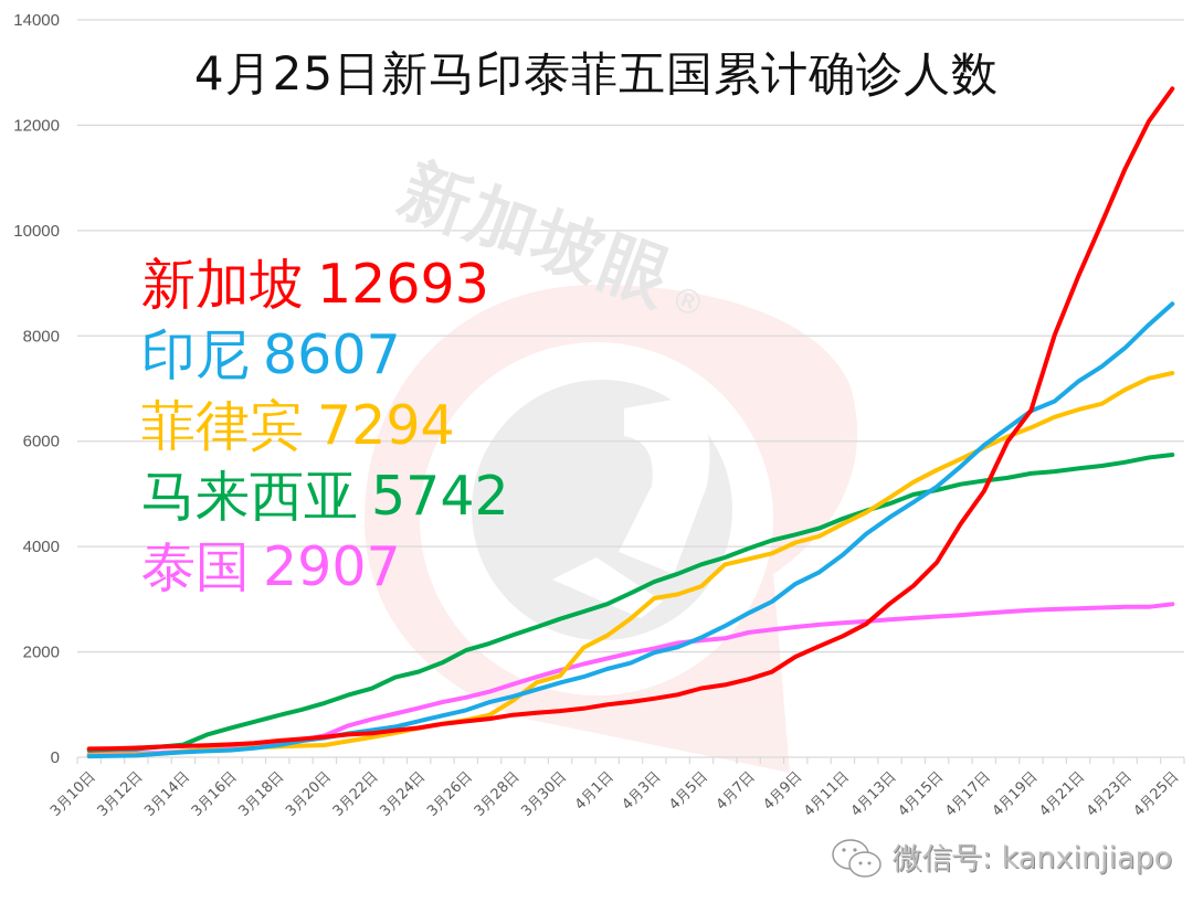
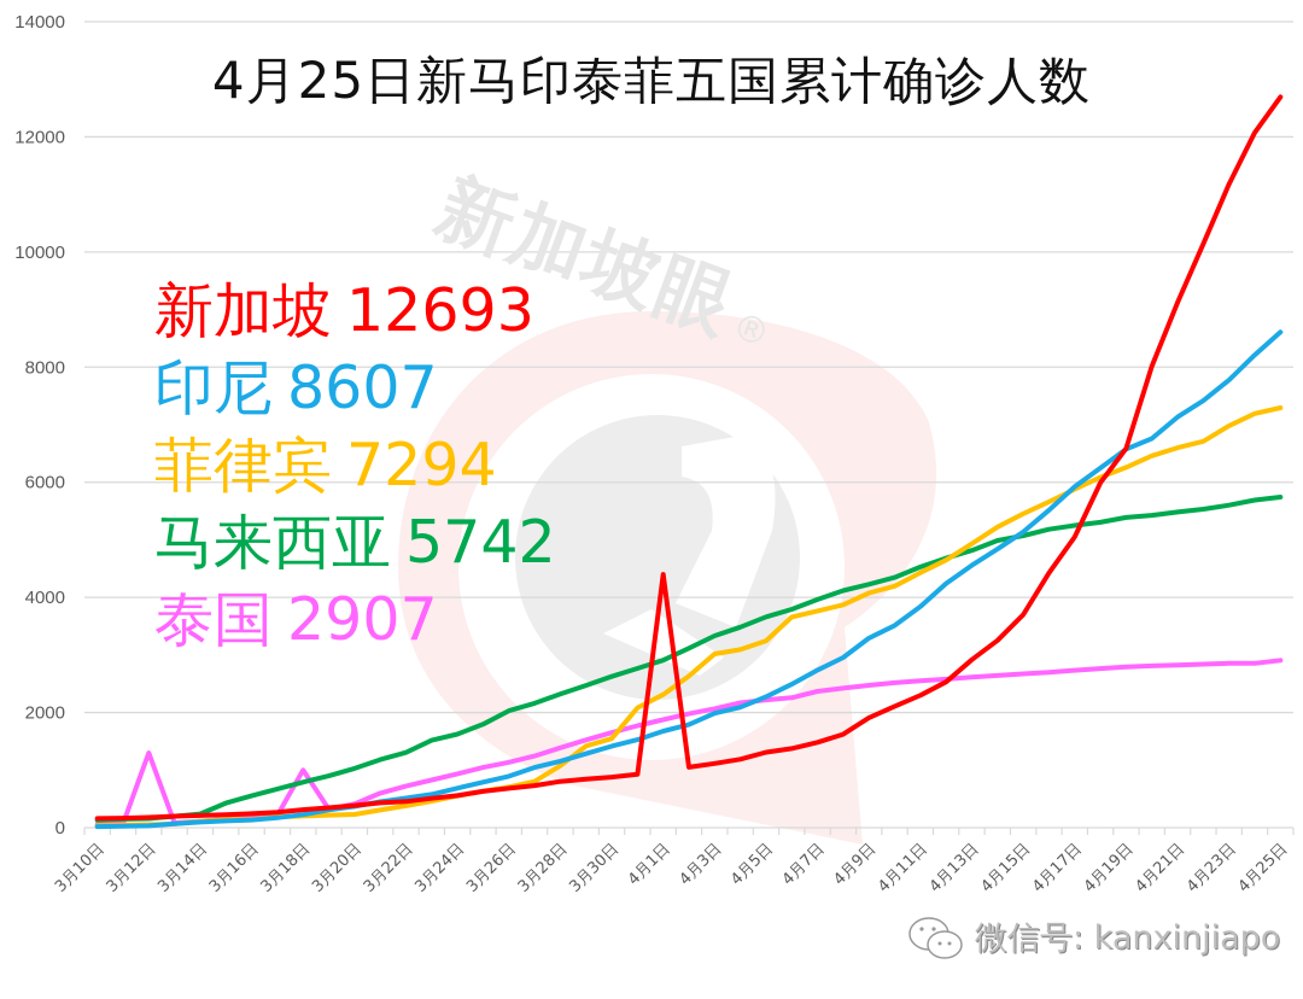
泰国/3月12日: 100 -> 1300
泰国/3月18日: 300 -> 1000
新加坡/4月1日: 1000 -> 4400
